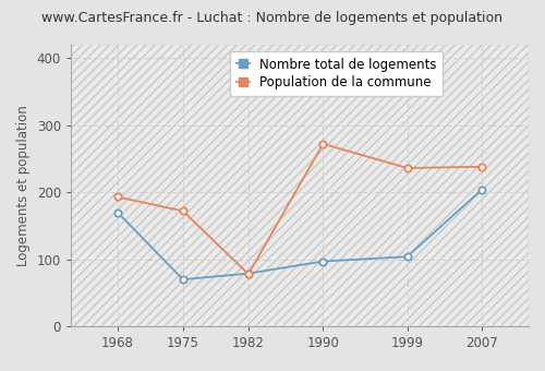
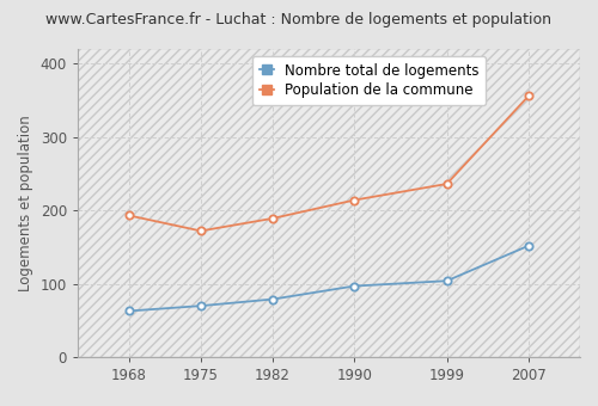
Nombre total de logements/1968: 170 -> 63
Population de la commune/1982: 78 -> 189
Population de la commune/1990: 272 -> 214
Nombre total de logements/2007: 204 -> 152
Population de la commune/2007: 238 -> 356
